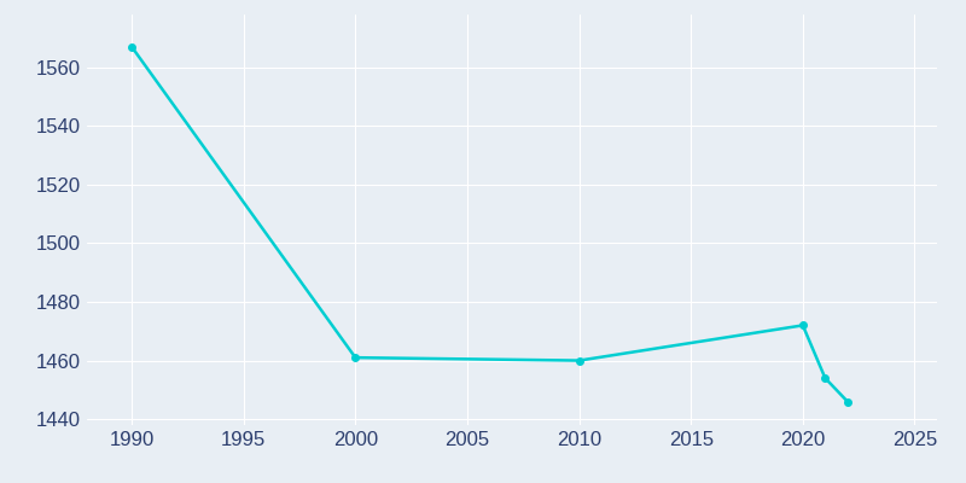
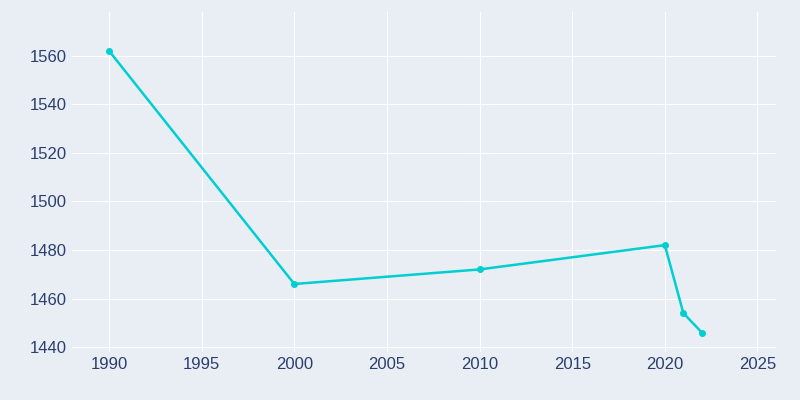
1990: 1567 -> 1562
2000: 1461 -> 1466
2010: 1460 -> 1472
2020: 1472 -> 1482
